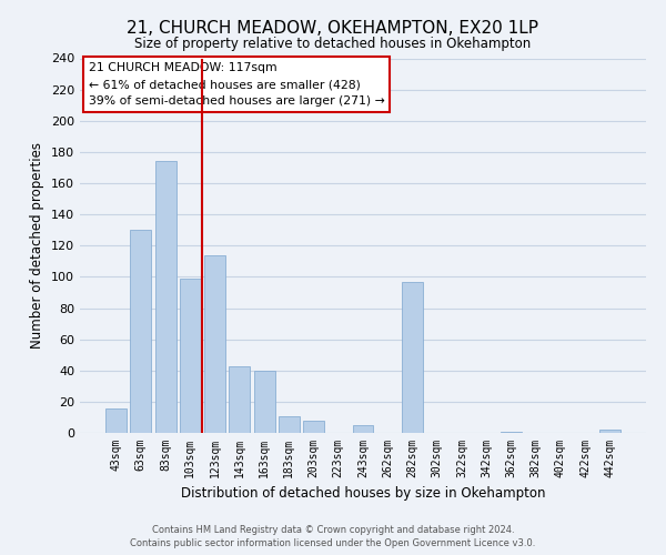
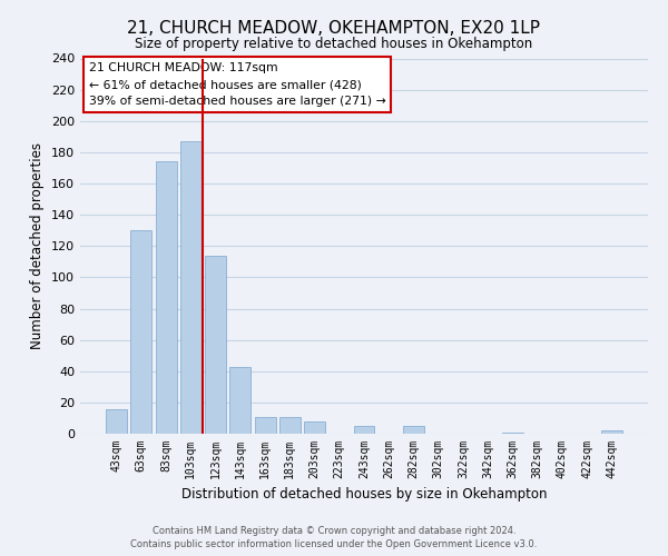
103sqm: 99 -> 187
163sqm: 40 -> 11
282sqm: 97 -> 5
